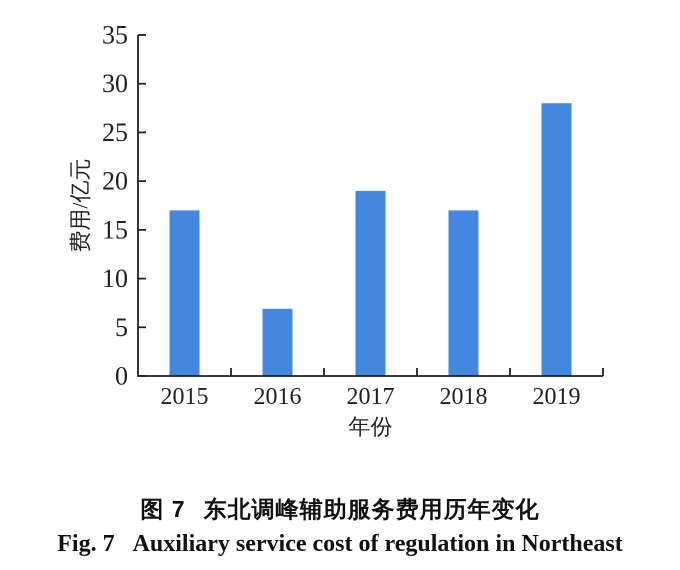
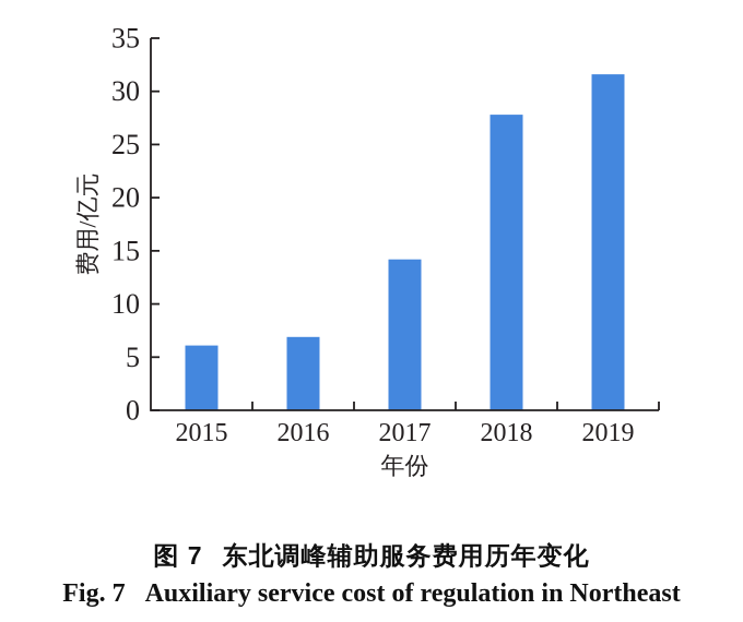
2015: 17 -> 6
2017: 19 -> 14
2018: 17 -> 28
2019: 28 -> 32
